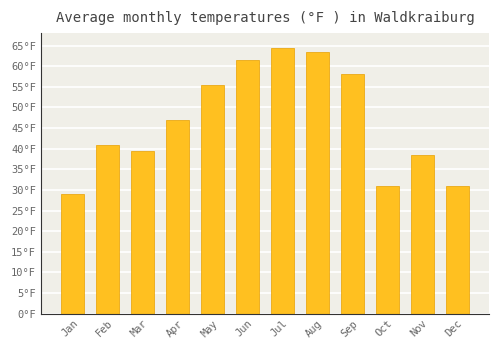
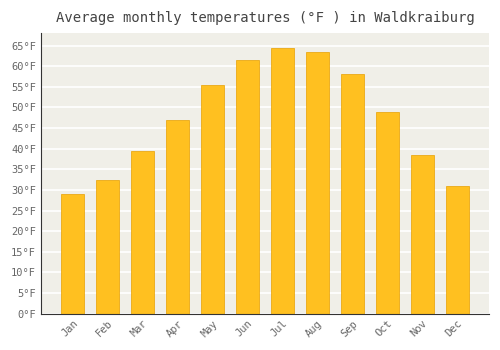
Feb: 41.0°F -> 32.5°F
Oct: 31.0°F -> 49.0°F
